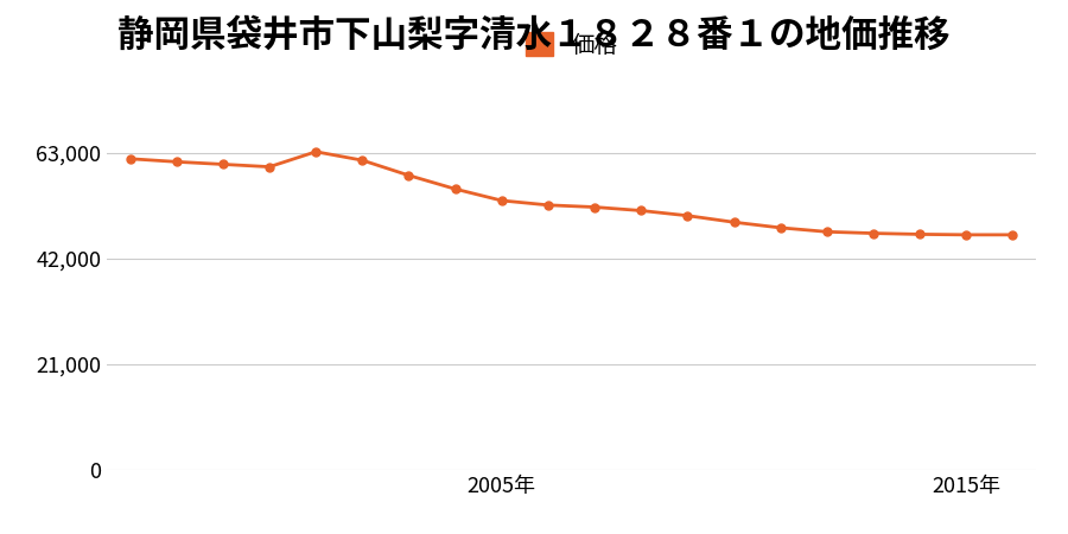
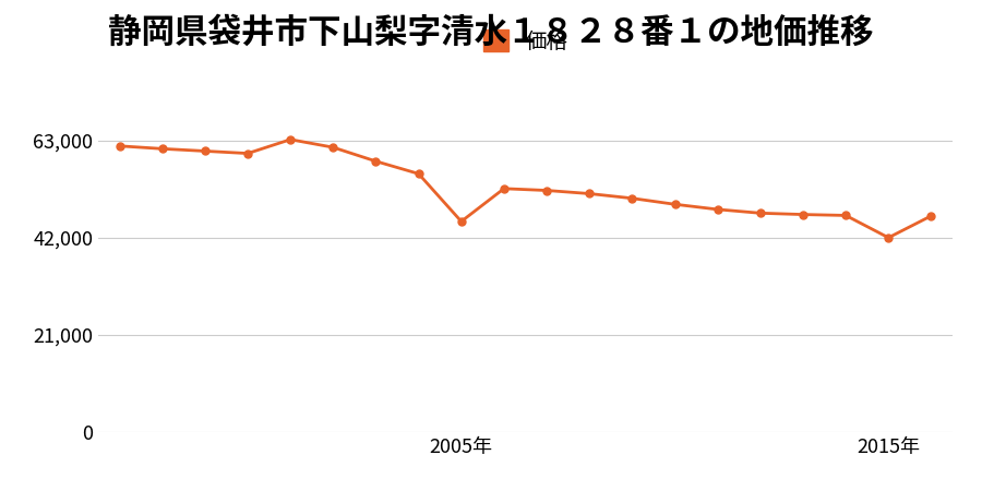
2005年: 53,500 -> 45,500
2015年: 46,700 -> 42,000
